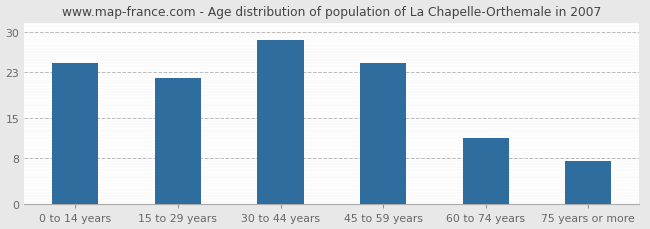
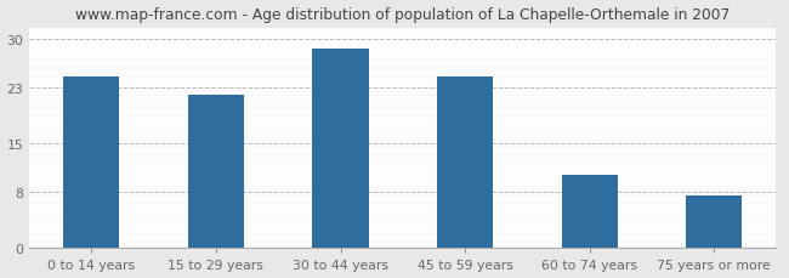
60 to 74 years: 11.5 -> 10.4
